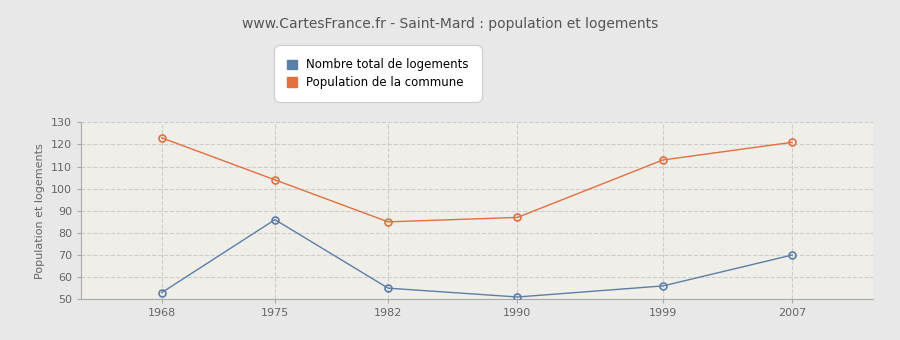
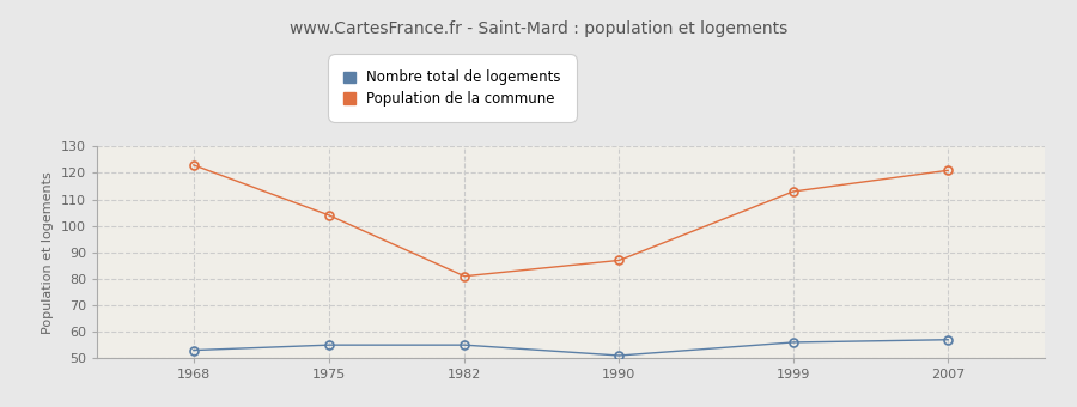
Nombre total de logements/1975: 86 -> 55
Population de la commune/1982: 85 -> 81
Nombre total de logements/2007: 70 -> 57
